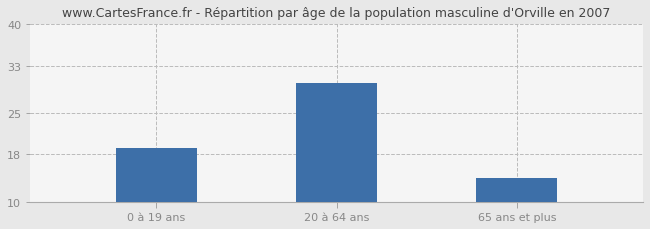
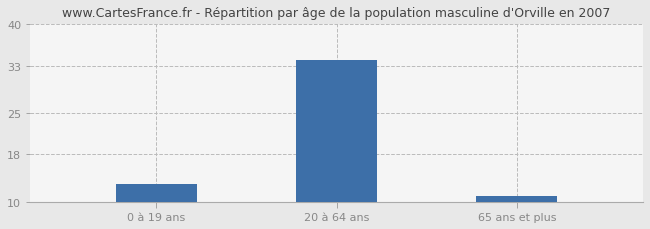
0 à 19 ans: 19 -> 13
20 à 64 ans: 30 -> 34
65 ans et plus: 14 -> 11
